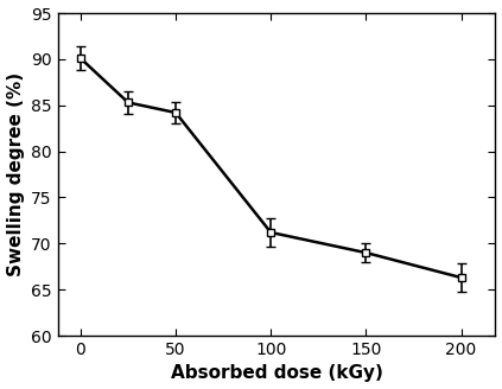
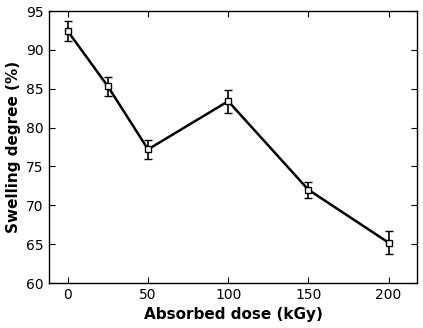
0: 90.1 -> 92.4
50: 84.2 -> 77.2
100: 71.2 -> 83.4
150: 69.0 -> 72.0
200: 66.3 -> 65.2
